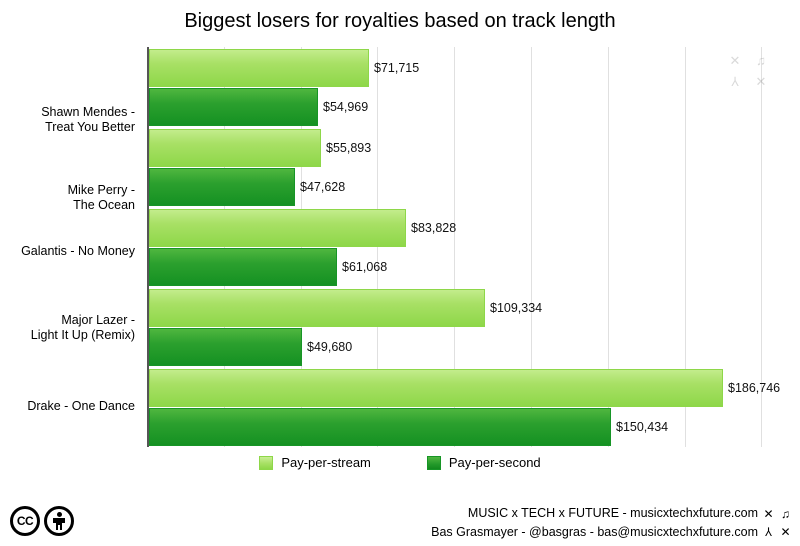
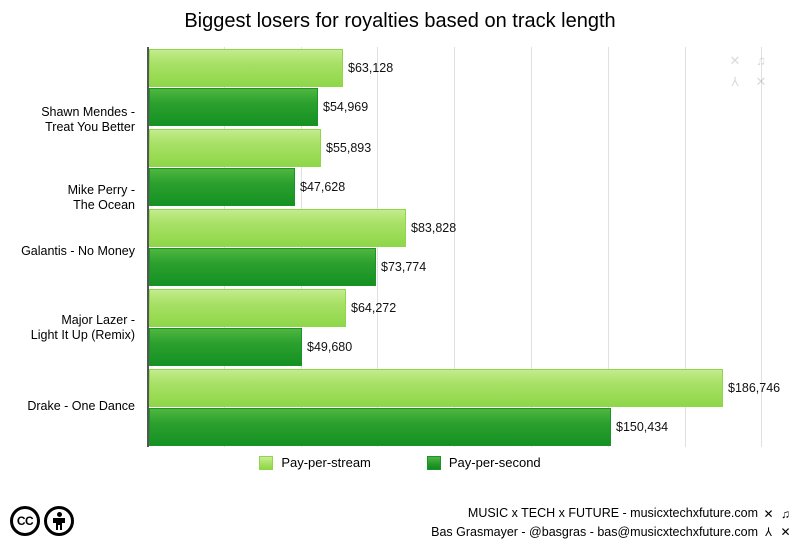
Pay-per-stream/Shawn Mendes - Treat You Better: $71,715 -> $63,128
Pay-per-second/Galantis - No Money: $61,068 -> $73,774
Pay-per-stream/Major Lazer - Light It Up (Remix): $109,334 -> $64,272
